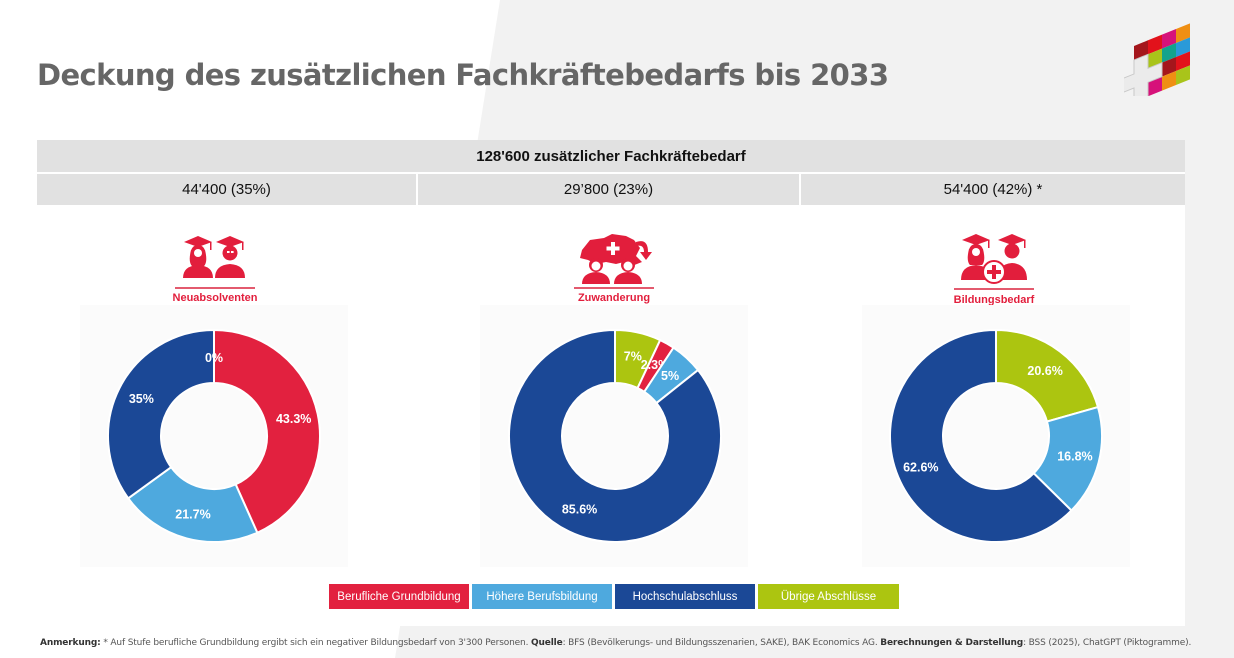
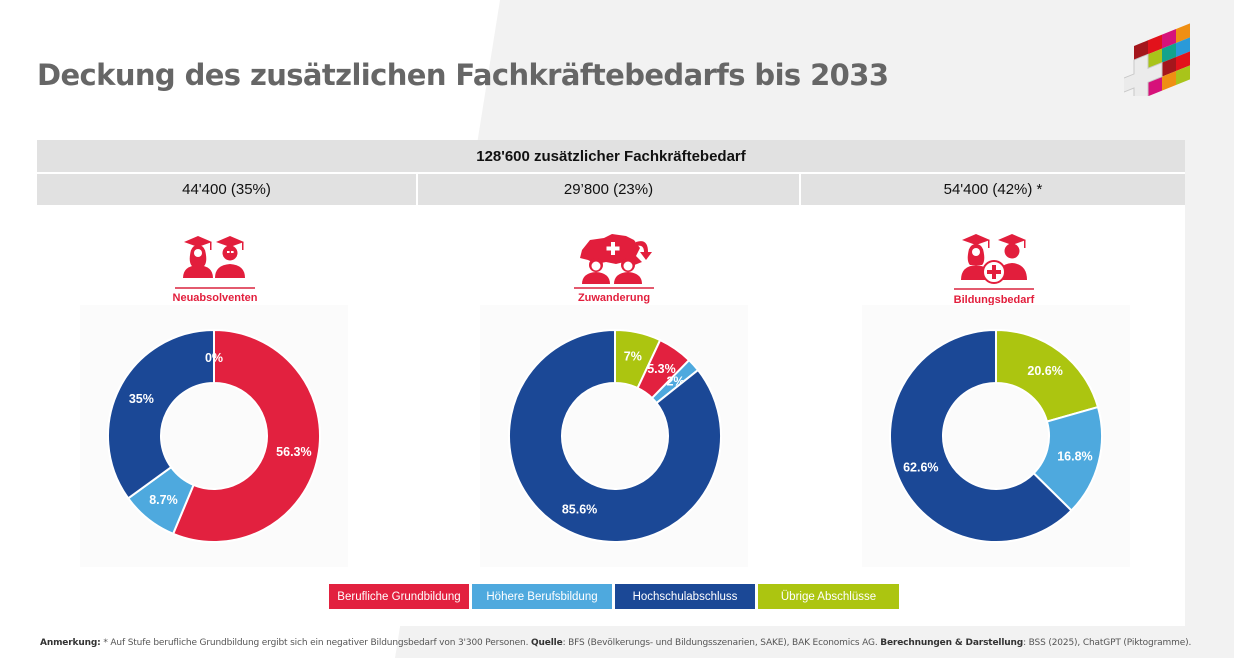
Neuabsolventen/Berufliche Grundbildung: 43.3% -> 56.3%
Neuabsolventen/Höhere Berufsbildung: 21.7% -> 8.7%
Zuwanderung/Berufliche Grundbildung: 2.3% -> 5.3%
Zuwanderung/Höhere Berufsbildung: 5% -> 2%
